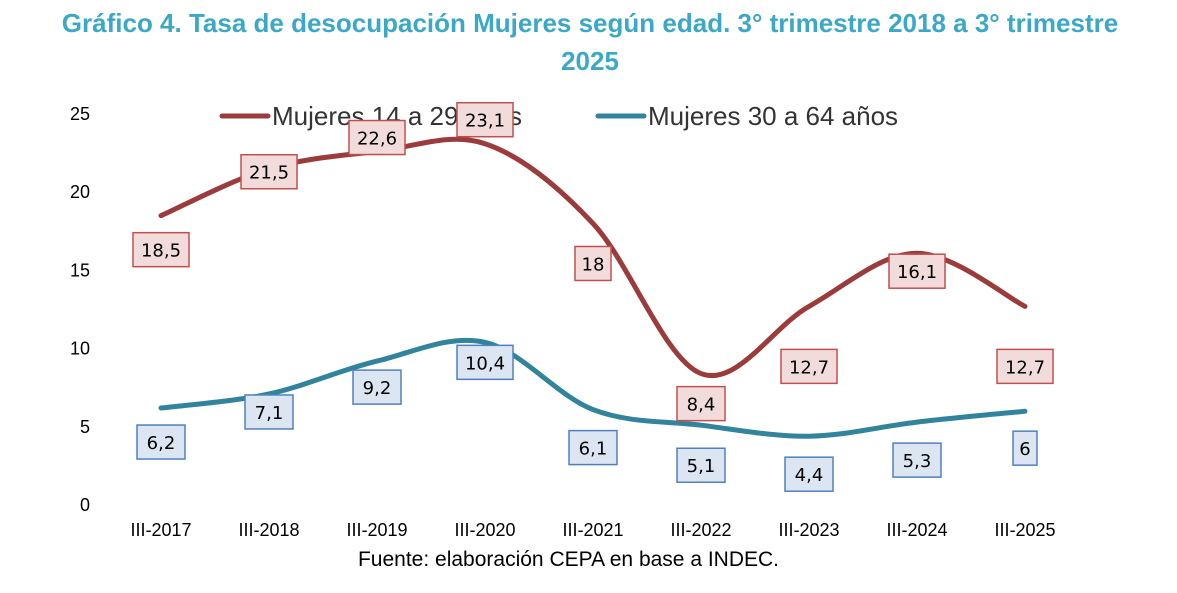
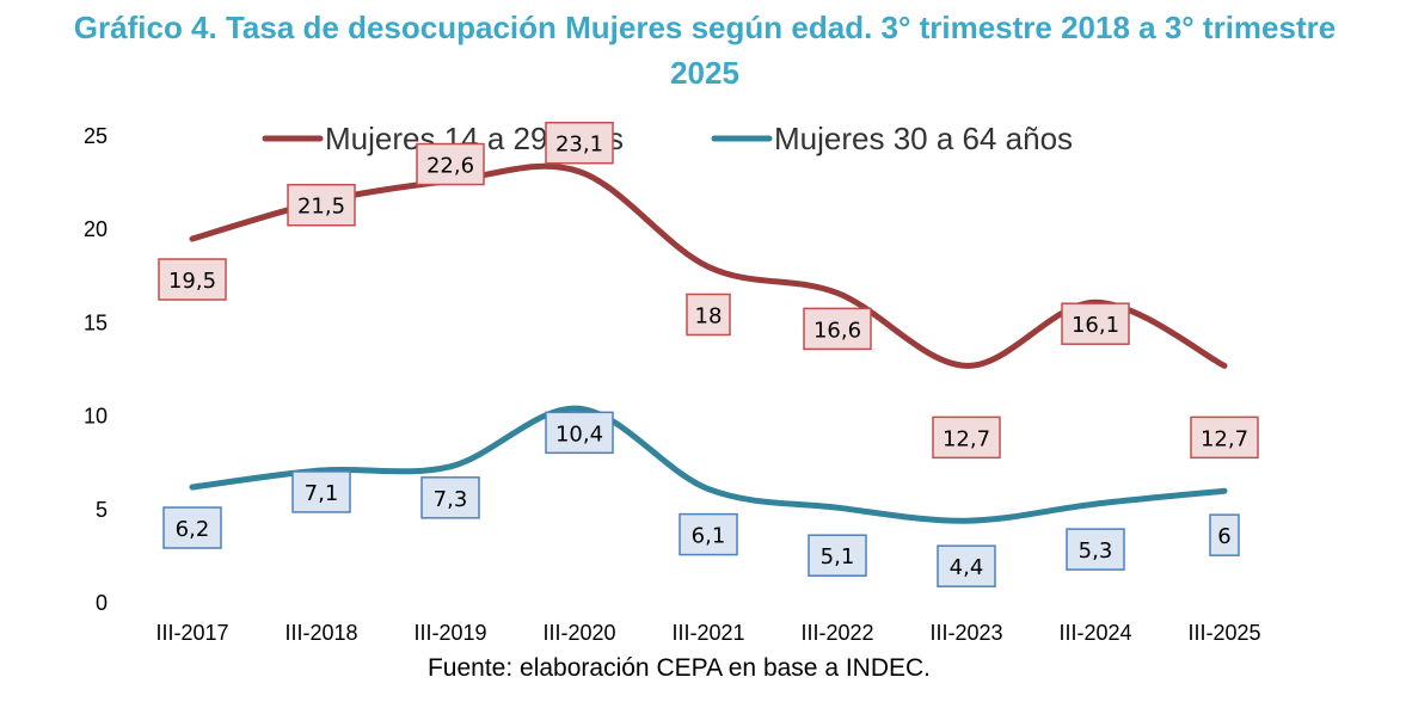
Mujeres 14 a 29 años/III-2017: 18,5 -> 19,5
Mujeres 30 a 64 años/III-2019: 9,2 -> 7,3
Mujeres 14 a 29 años/III-2022: 8,4 -> 16,6
